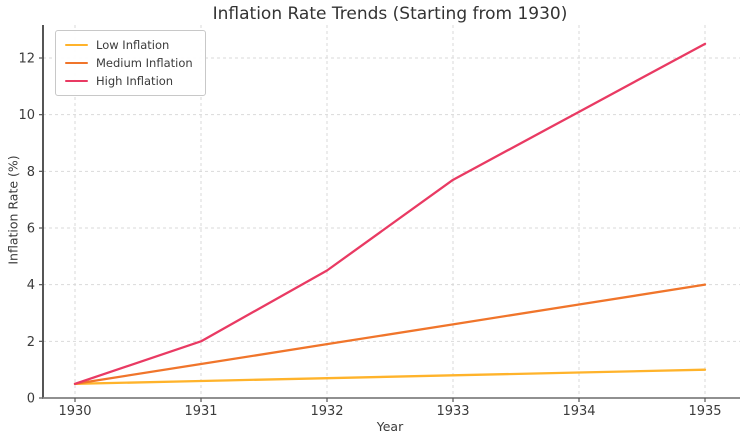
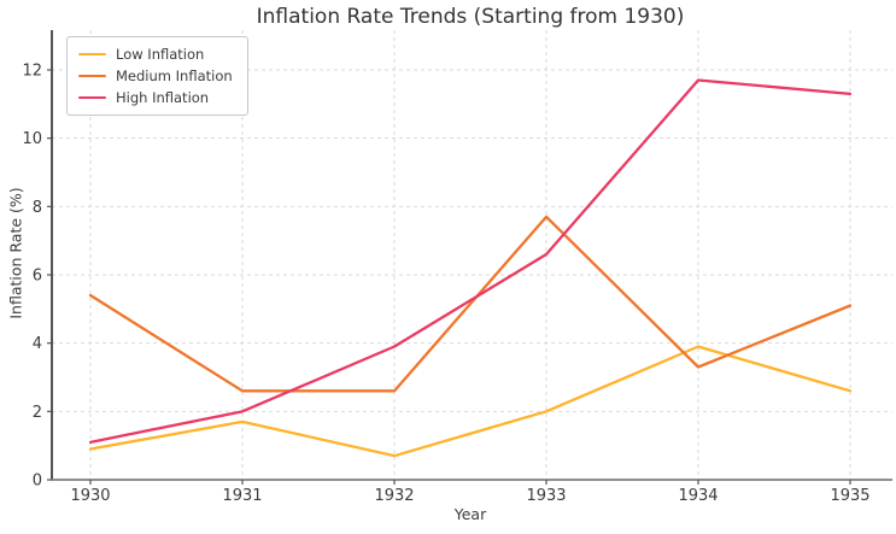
Low Inflation/1930: 0.5 -> 0.9
Medium Inflation/1930: 0.5 -> 5.4
High Inflation/1930: 0.5 -> 1.1
Low Inflation/1931: 0.6 -> 1.7
Medium Inflation/1931: 1.2 -> 2.6
Medium Inflation/1932: 1.9 -> 2.6
High Inflation/1932: 4.5 -> 3.9
Low Inflation/1933: 0.8 -> 2.0
Medium Inflation/1933: 2.6 -> 7.7
High Inflation/1933: 7.7 -> 6.6
Low Inflation/1934: 0.9 -> 3.9
High Inflation/1934: 10.1 -> 11.7
Low Inflation/1935: 1.0 -> 2.6
Medium Inflation/1935: 4.0 -> 5.1
High Inflation/1935: 12.5 -> 11.3
